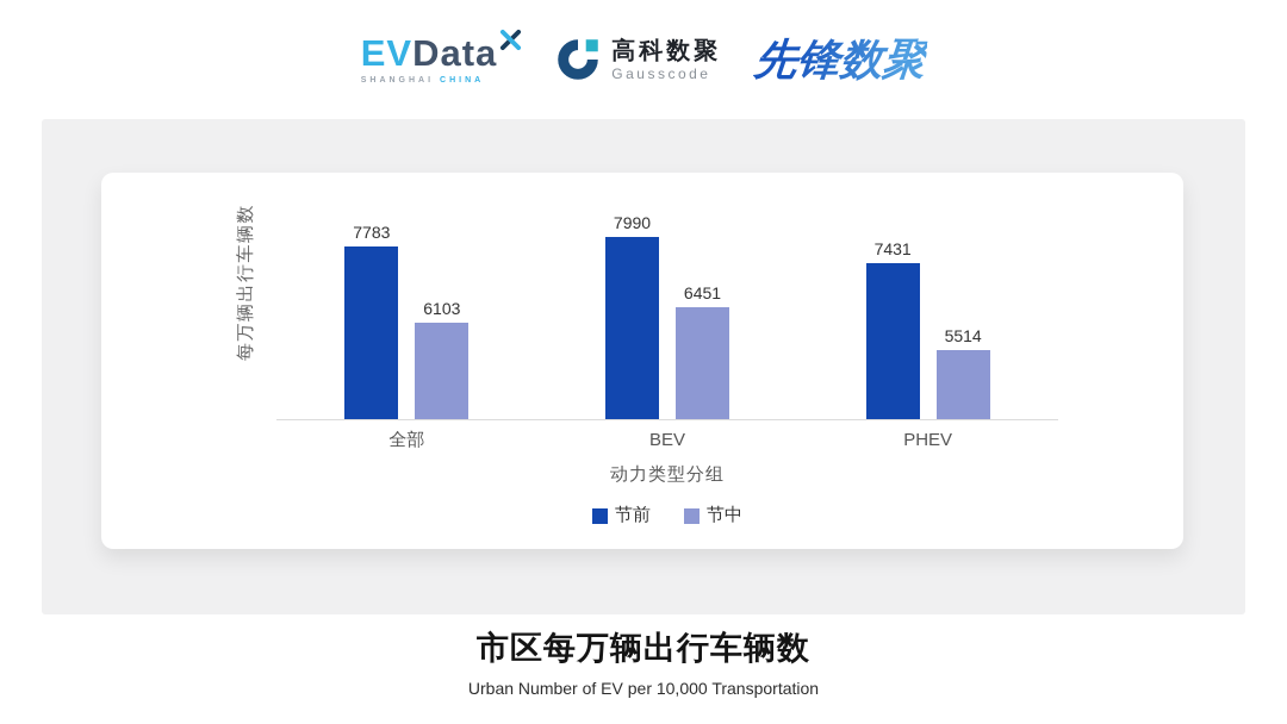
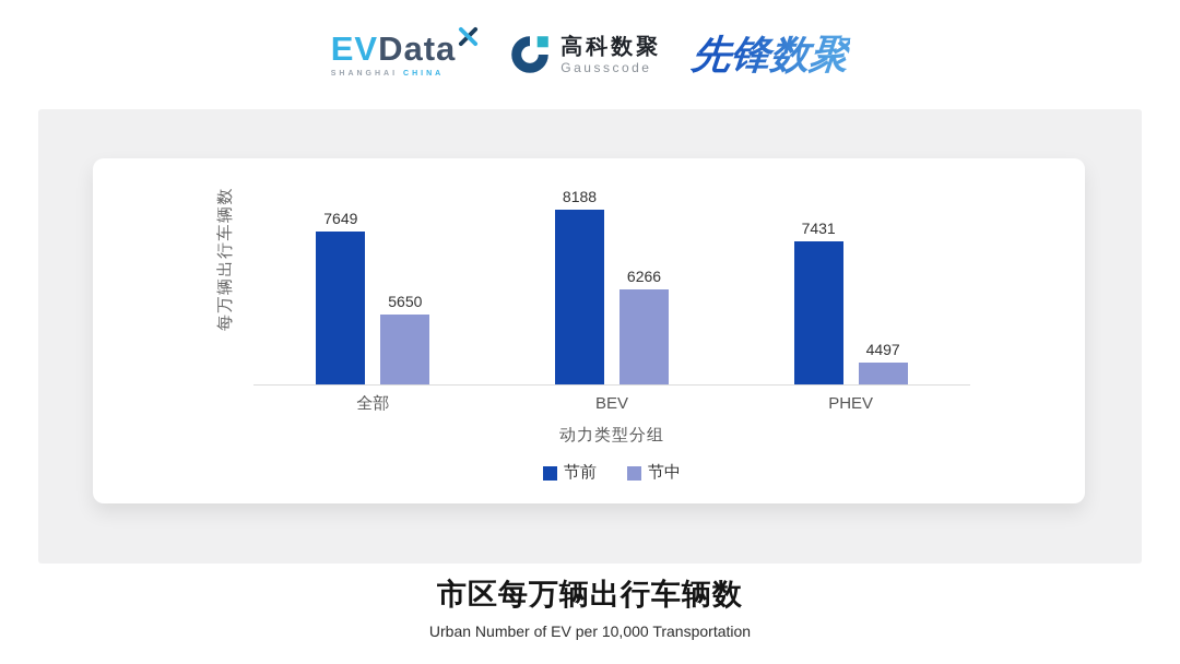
节前/全部: 7783 -> 7649
节中/全部: 6103 -> 5650
节前/BEV: 7990 -> 8188
节中/BEV: 6451 -> 6266
节中/PHEV: 5514 -> 4497
